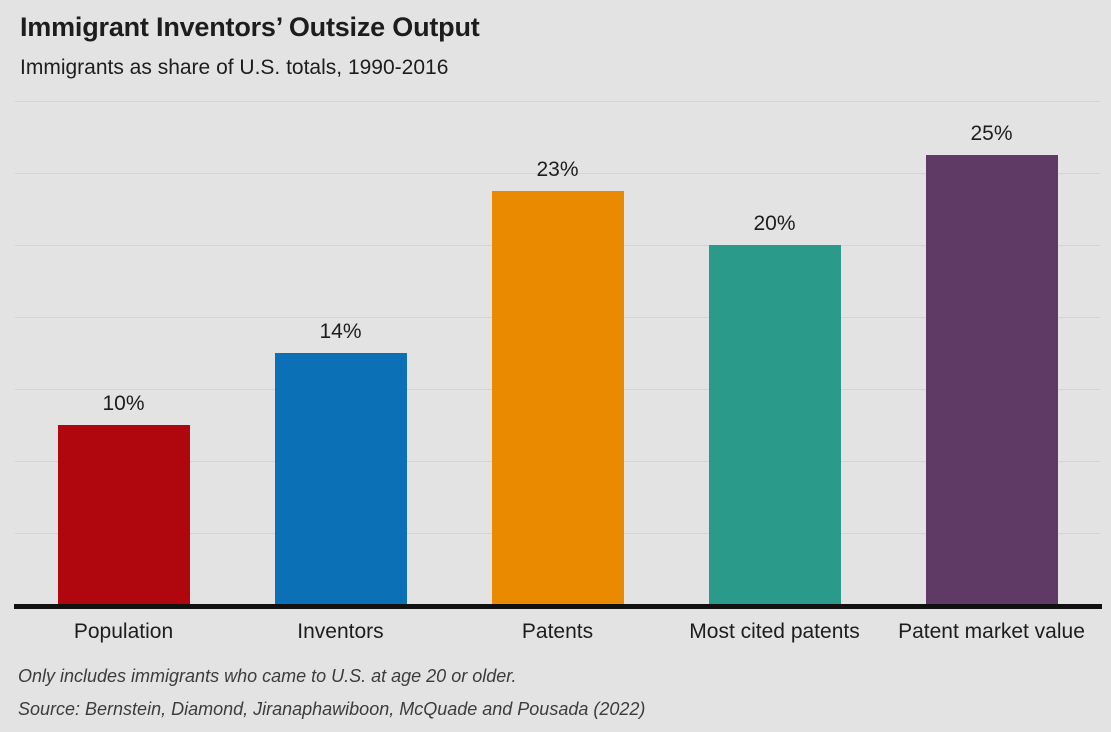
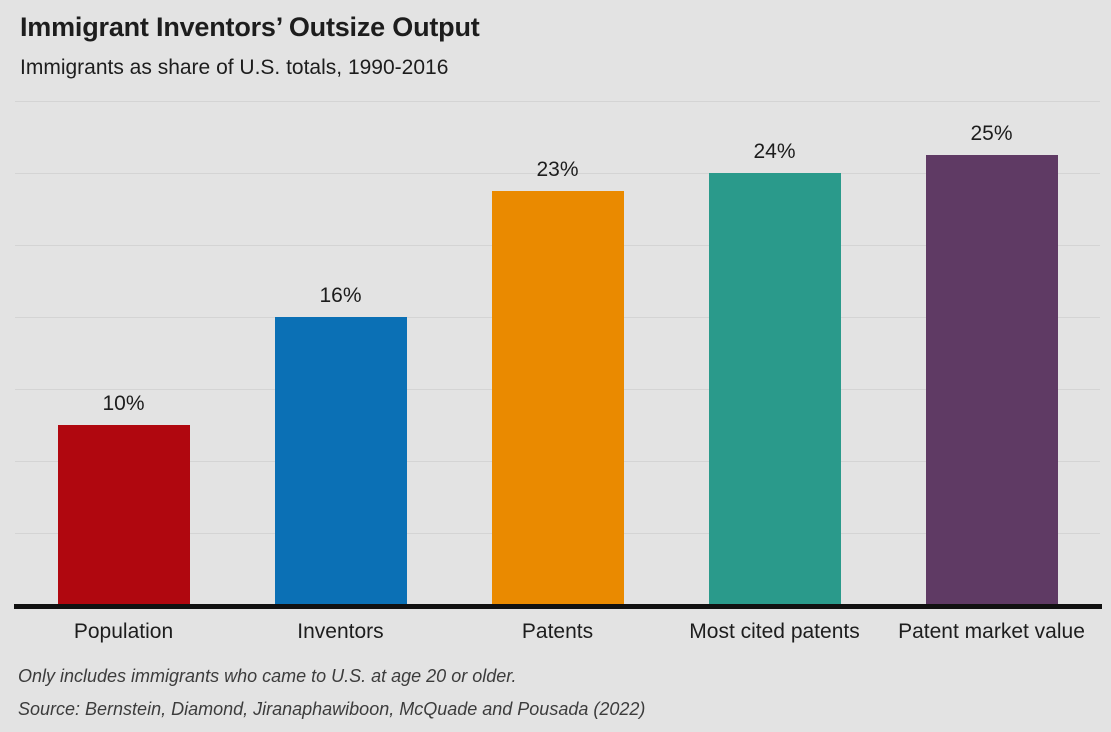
Inventors: 14% -> 16%
Most cited patents: 20% -> 24%
